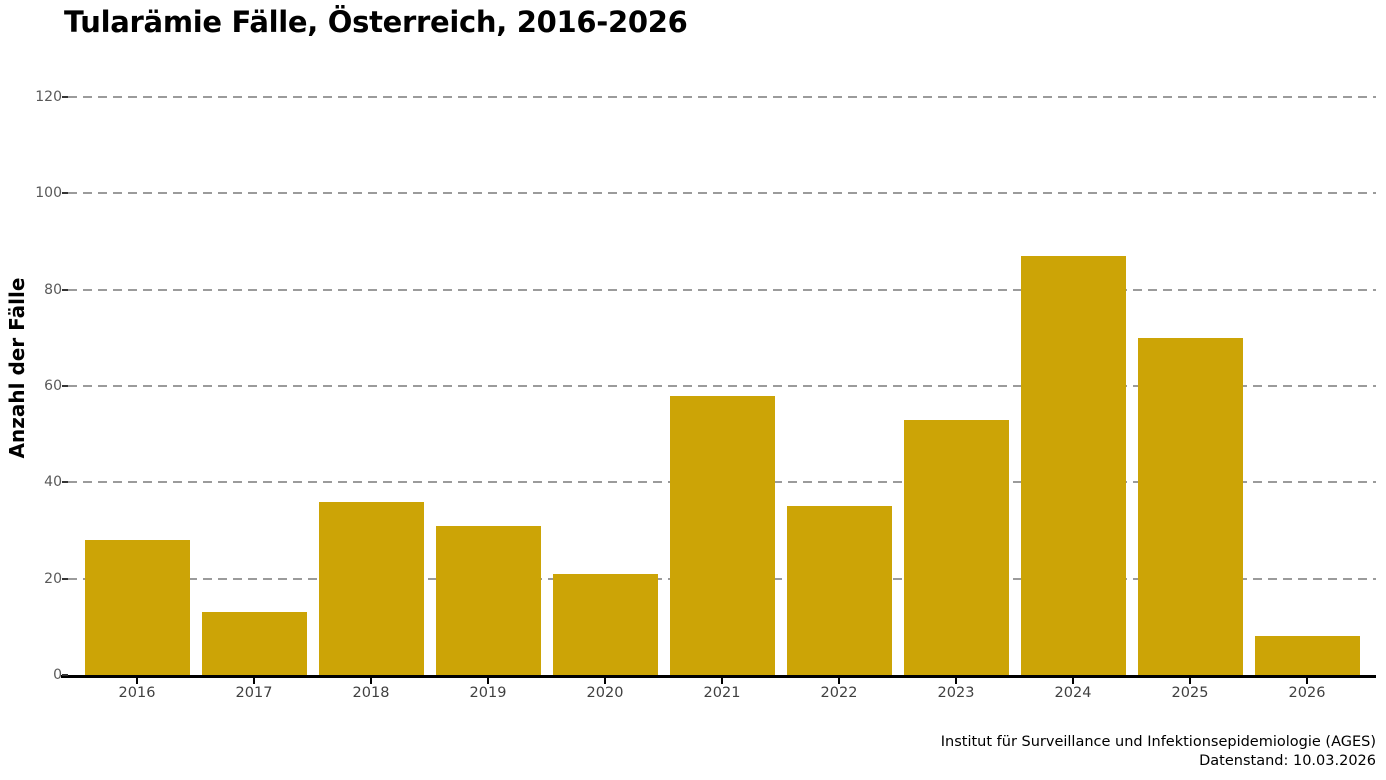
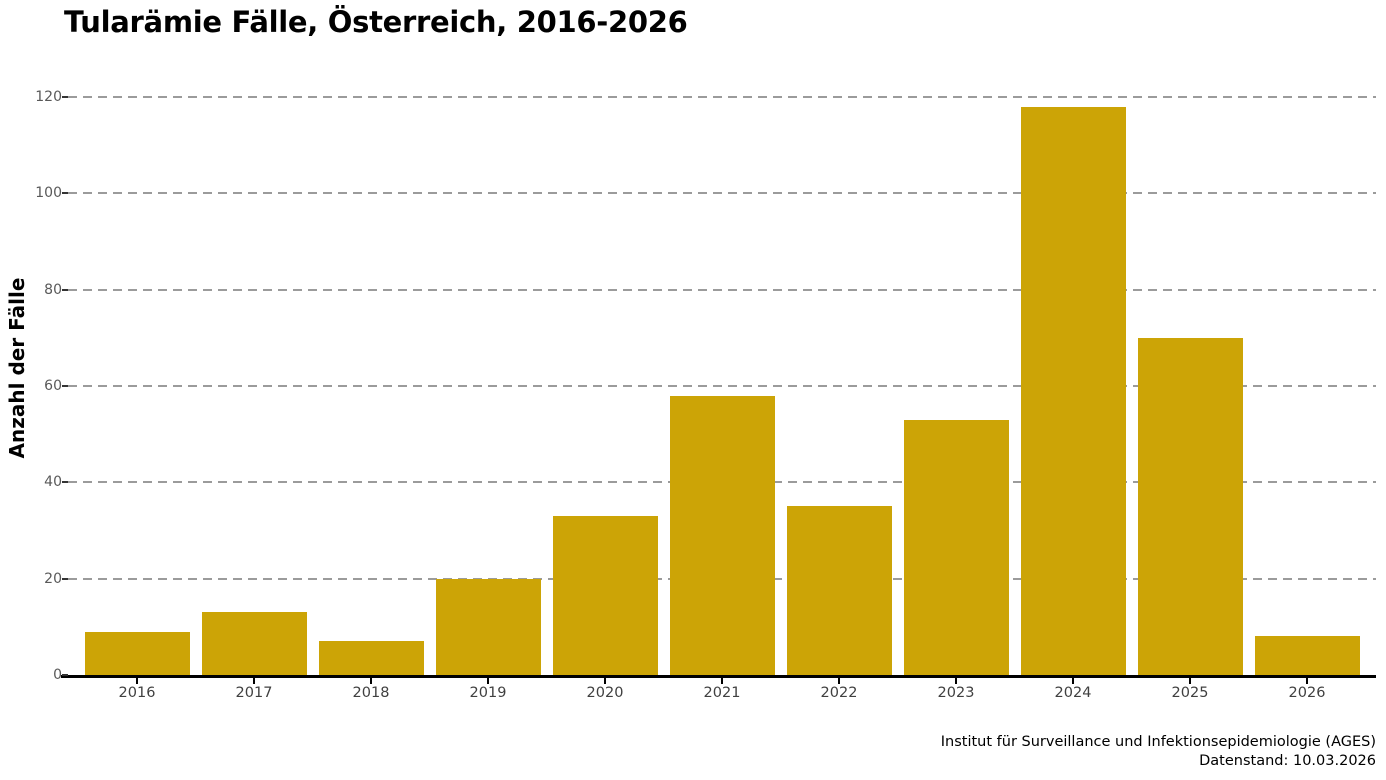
2016: 28 -> 9
2018: 36 -> 7
2019: 31 -> 20
2020: 21 -> 33
2024: 87 -> 118
